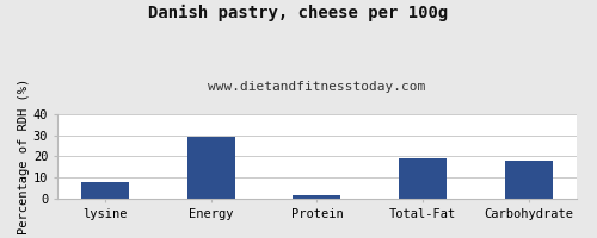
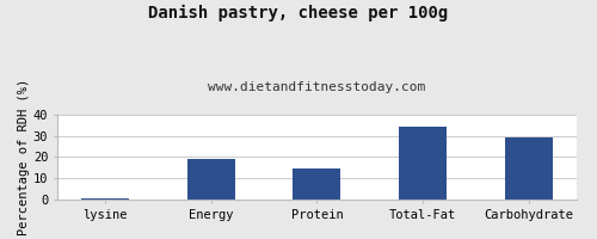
lysine: 8 -> 0
Energy: 29 -> 19
Protein: 2 -> 14
Total-Fat: 19 -> 34
Carbohydrate: 18 -> 29
